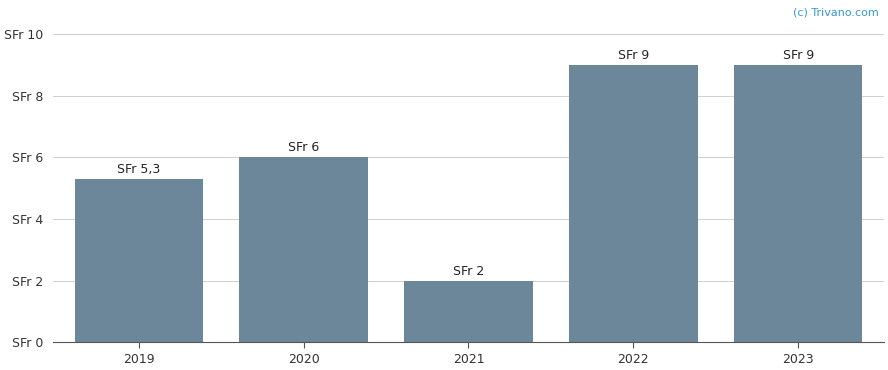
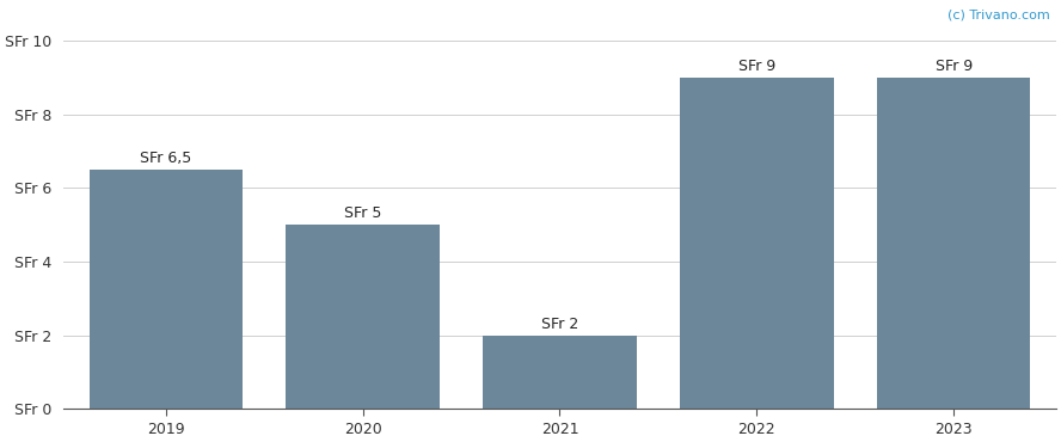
2019: 5,3 -> 6,5
2020: 6 -> 5
